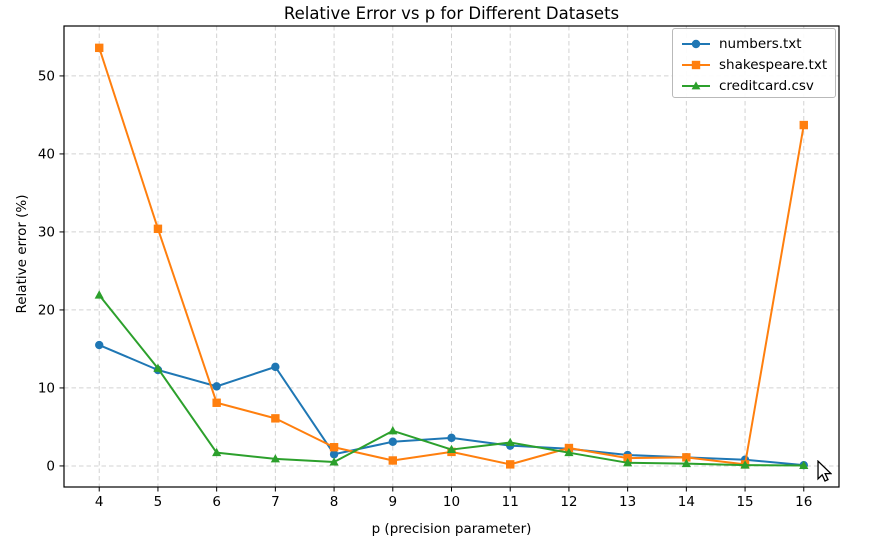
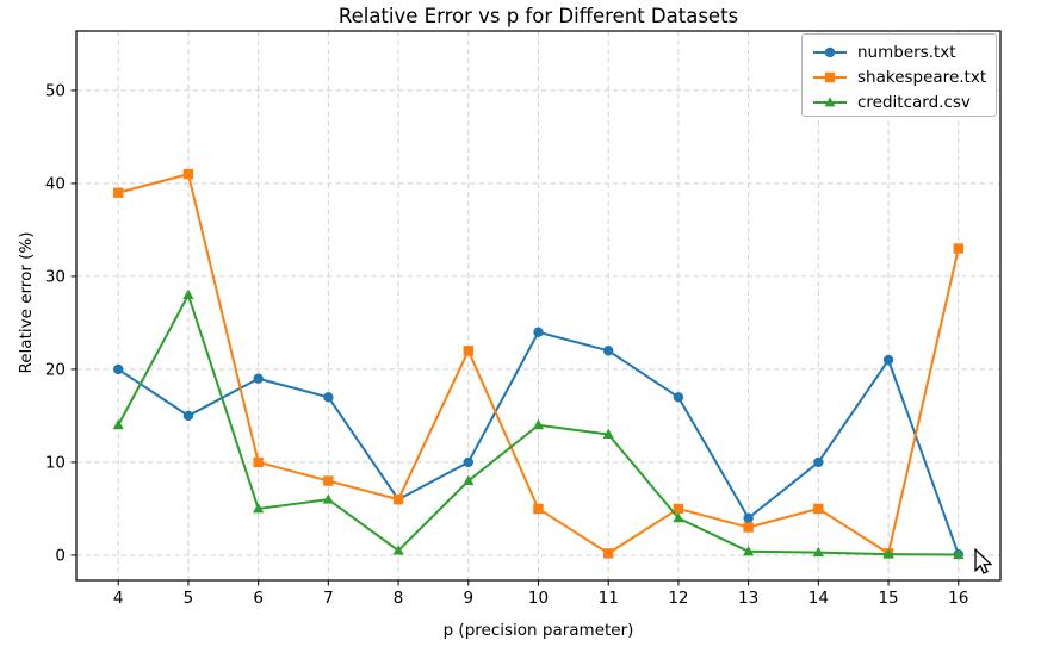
numbers.txt/4: 16 -> 20
shakespeare.txt/4: 54 -> 39
creditcard.csv/4: 22 -> 14
numbers.txt/5: 12 -> 15
shakespeare.txt/5: 30 -> 41
creditcard.csv/5: 12 -> 28
numbers.txt/6: 10 -> 19
shakespeare.txt/6: 8 -> 10
creditcard.csv/6: 2 -> 5
numbers.txt/7: 13 -> 17
shakespeare.txt/7: 6 -> 8
creditcard.csv/7: 1 -> 6
numbers.txt/8: 2 -> 6
shakespeare.txt/8: 2 -> 6
numbers.txt/9: 3 -> 10
shakespeare.txt/9: 1 -> 22
creditcard.csv/9: 4 -> 8
numbers.txt/10: 4 -> 24
shakespeare.txt/10: 2 -> 5
creditcard.csv/10: 2 -> 14
numbers.txt/11: 3 -> 22
creditcard.csv/11: 3 -> 13
numbers.txt/12: 2 -> 17
shakespeare.txt/12: 2 -> 5
creditcard.csv/12: 2 -> 4
numbers.txt/13: 1 -> 4
shakespeare.txt/13: 1 -> 3
numbers.txt/14: 1 -> 10
shakespeare.txt/14: 1 -> 5
numbers.txt/15: 1 -> 21
shakespeare.txt/16: 44 -> 33
